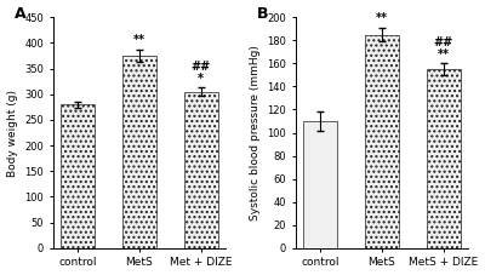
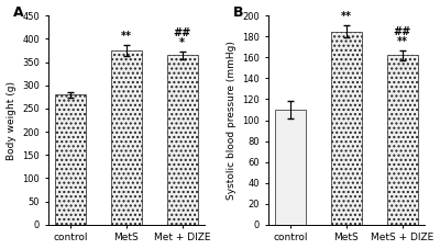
Met + DIZE: 305 -> 365
MetS + DIZE: 155 -> 162
